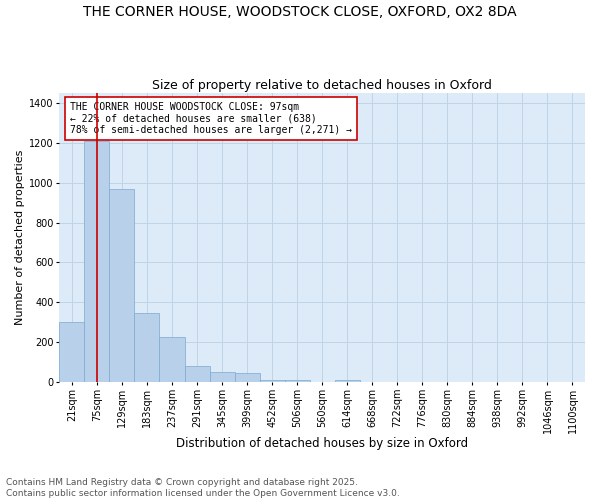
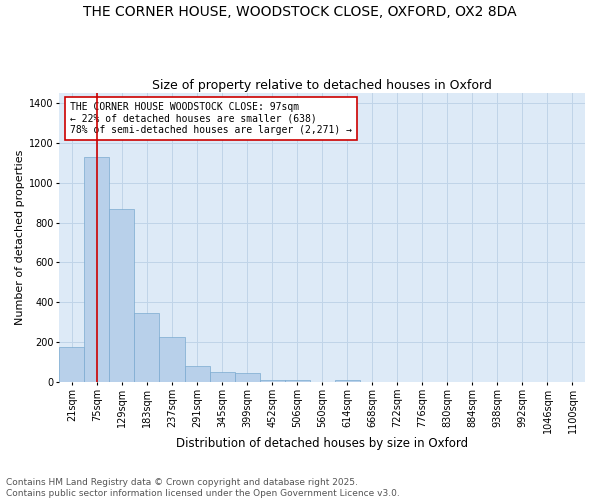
21sqm: 300 -> 180
75sqm: 1210 -> 1130
129sqm: 970 -> 870
